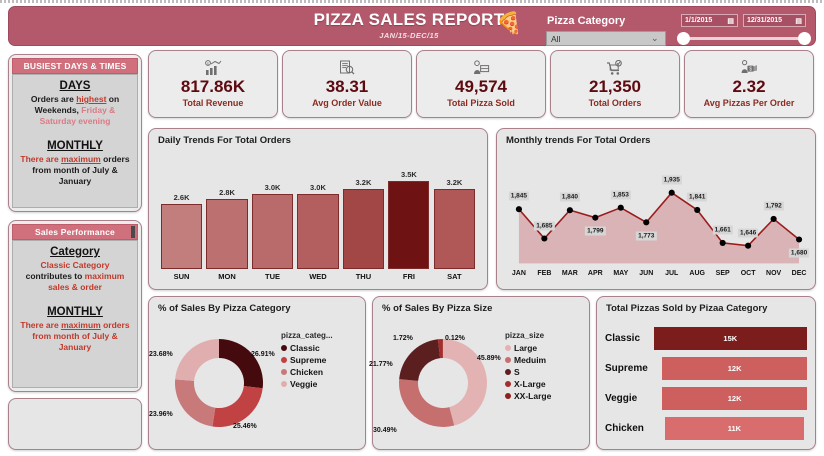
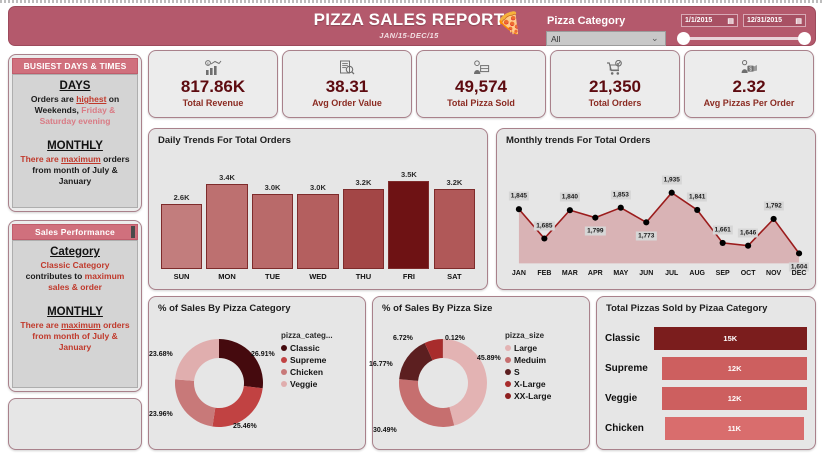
Daily Trends For Total Orders/MON: 2.8K -> 3.4K
Monthly trends For Total Orders/DEC: 1,680 -> 1,604
% of Sales By Pizza Size/S: 21.77% -> 16.77%
% of Sales By Pizza Size/X-Large: 1.72% -> 6.72%
